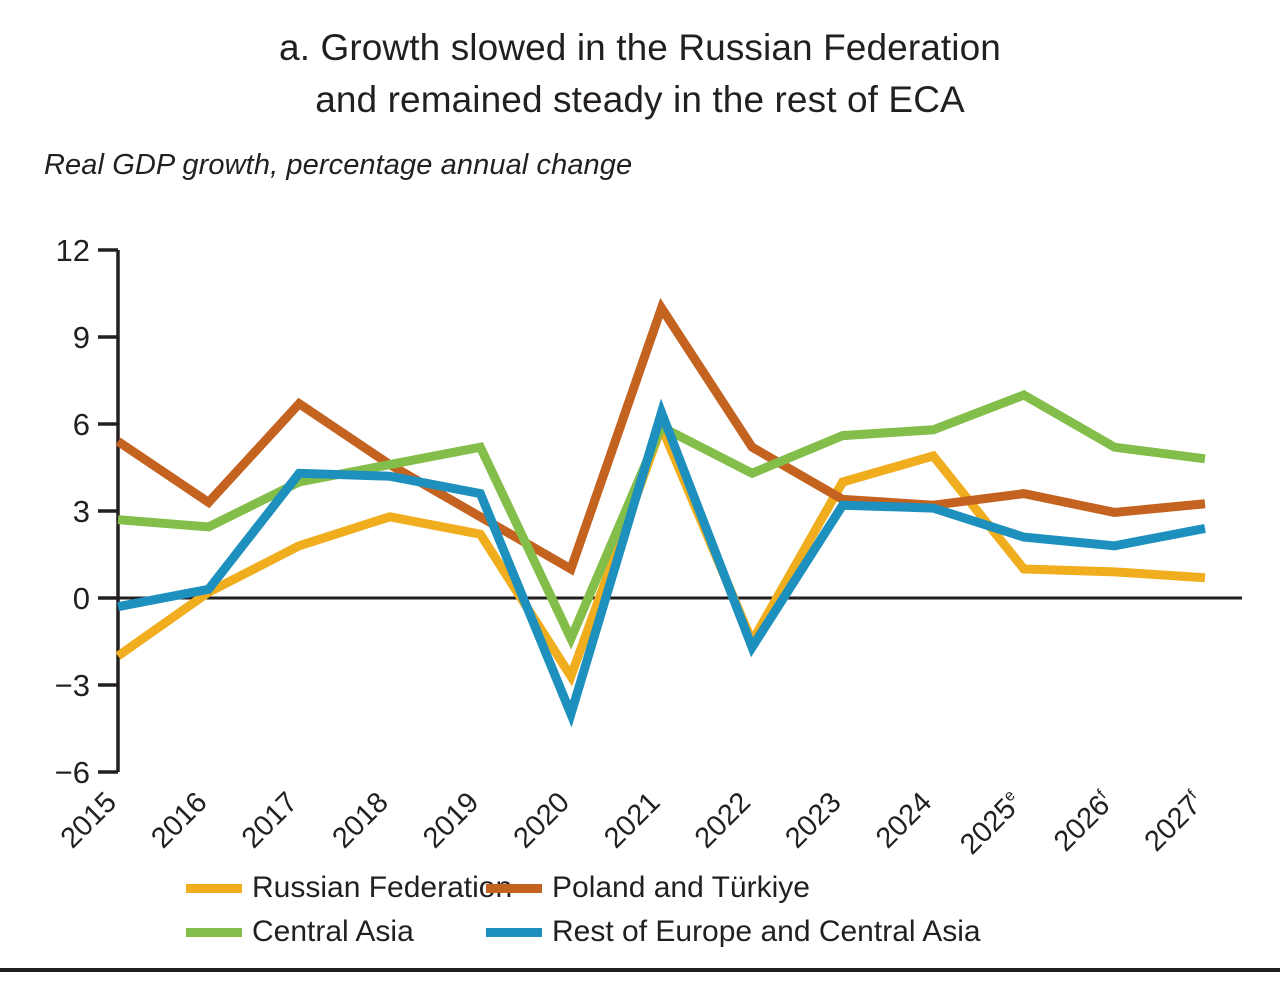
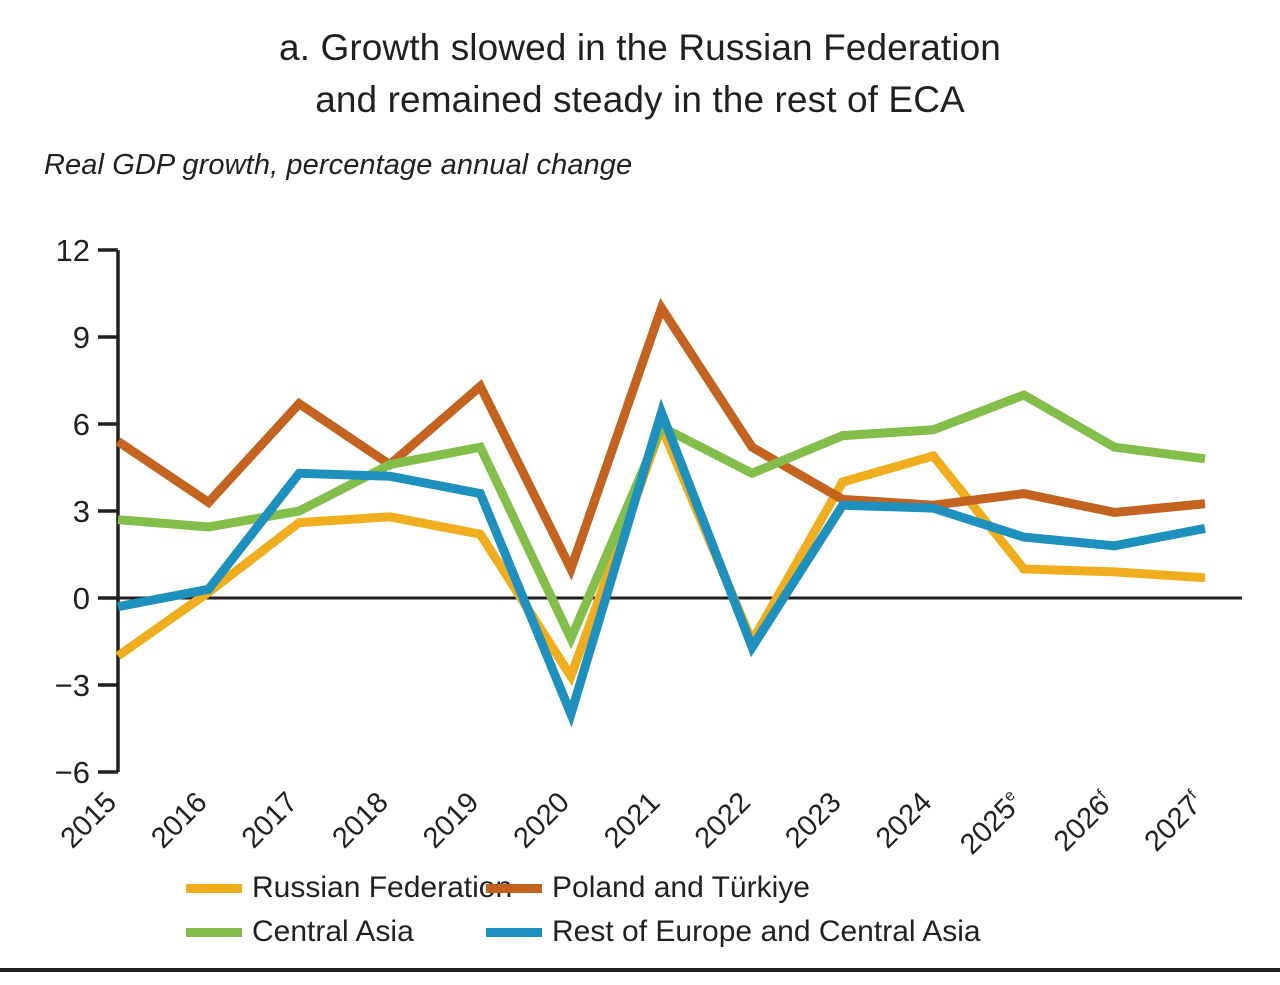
Russian Federation/2017: 1.8 -> 2.6
Central Asia/2017: 4.0 -> 3.0
Poland and Türkiye/2019: 2.8 -> 7.3
